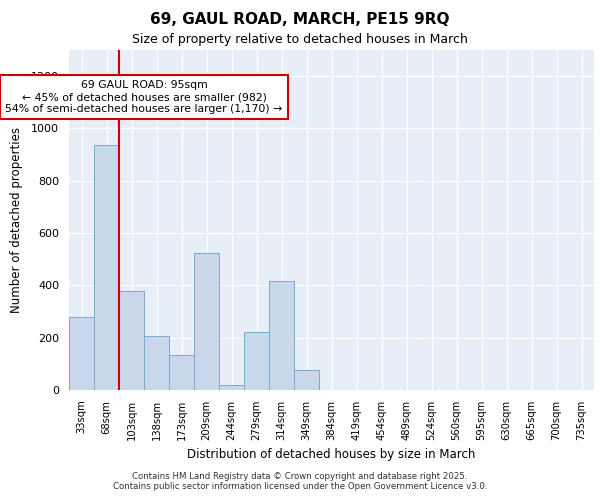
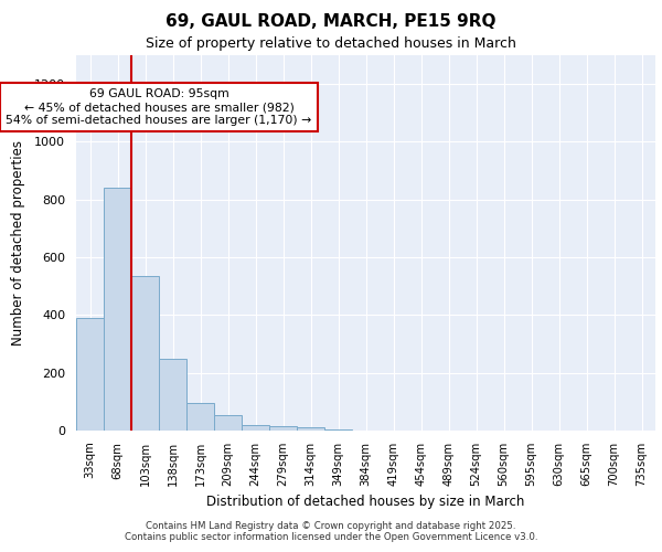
33sqm: 280 -> 390
68sqm: 935 -> 840
103sqm: 380 -> 535
138sqm: 205 -> 248
173sqm: 135 -> 95
209sqm: 525 -> 52
279sqm: 220 -> 15
314sqm: 415 -> 10
349sqm: 75 -> 5
